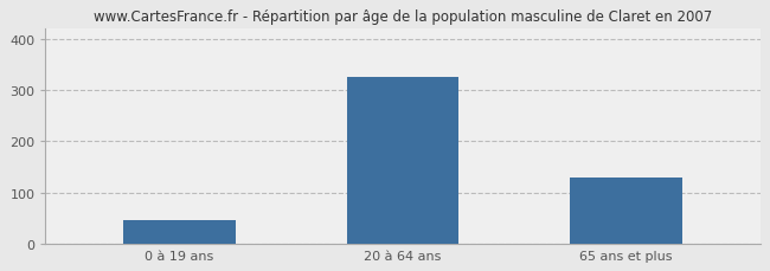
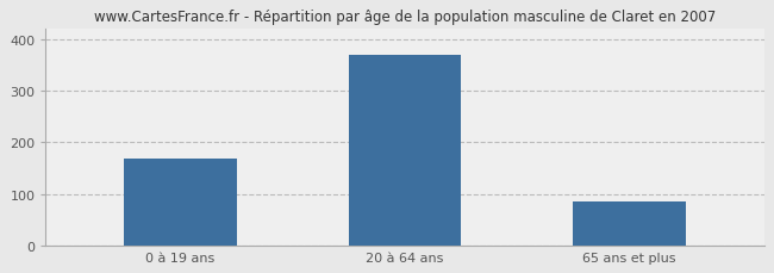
0 à 19 ans: 45 -> 168
20 à 64 ans: 325 -> 370
65 ans et plus: 130 -> 85
